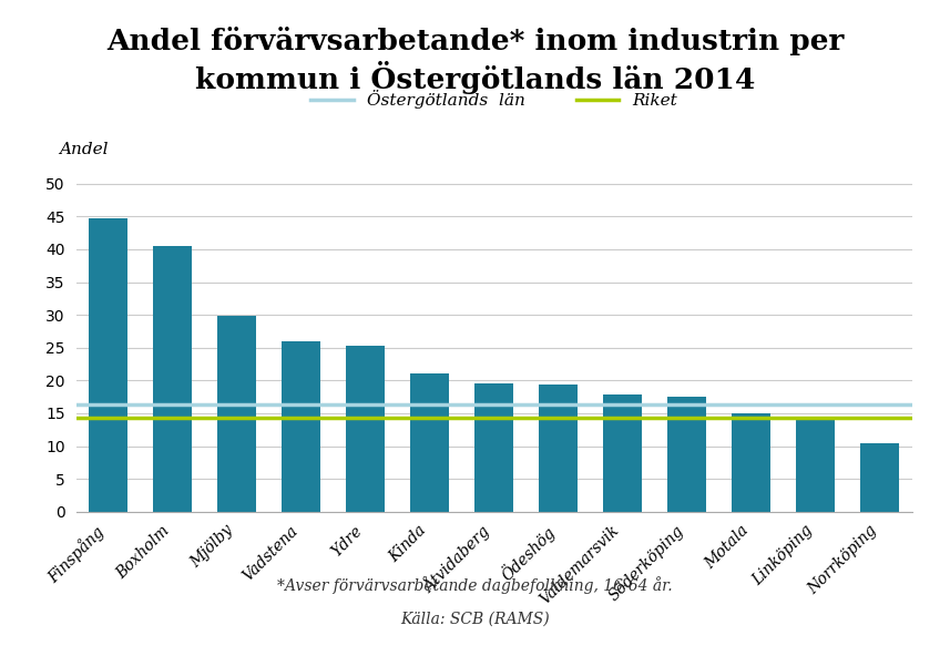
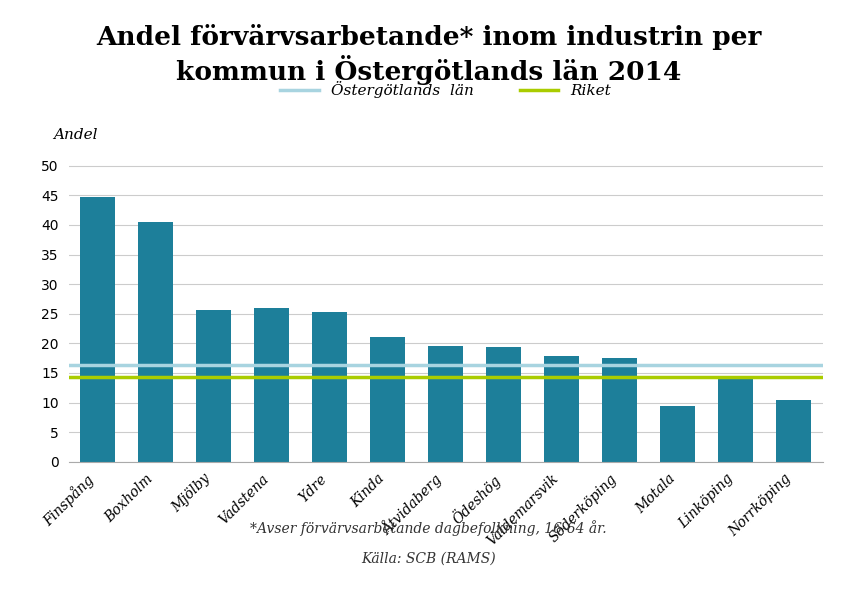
Mjölby: 29.8 -> 25.6
Motala: 15.0 -> 9.4
